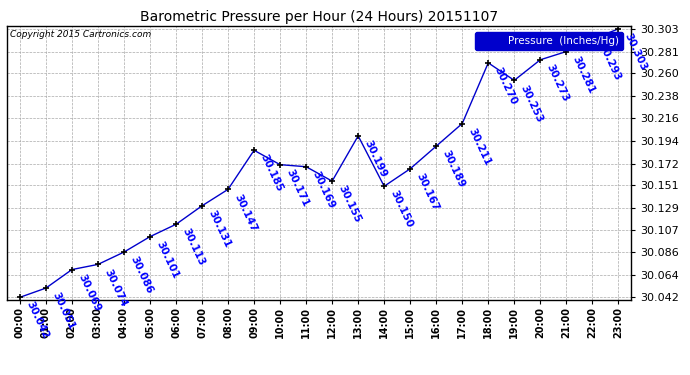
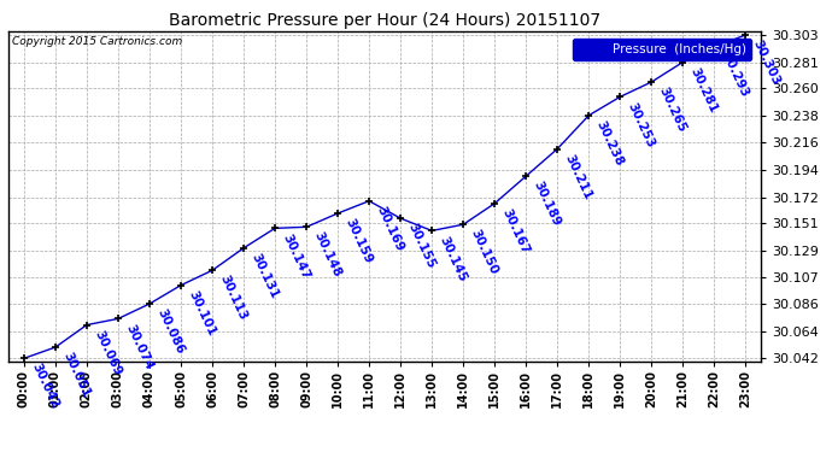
09:00: 30.185 -> 30.148
10:00: 30.171 -> 30.159
13:00: 30.199 -> 30.145
18:00: 30.270 -> 30.238
20:00: 30.273 -> 30.265
